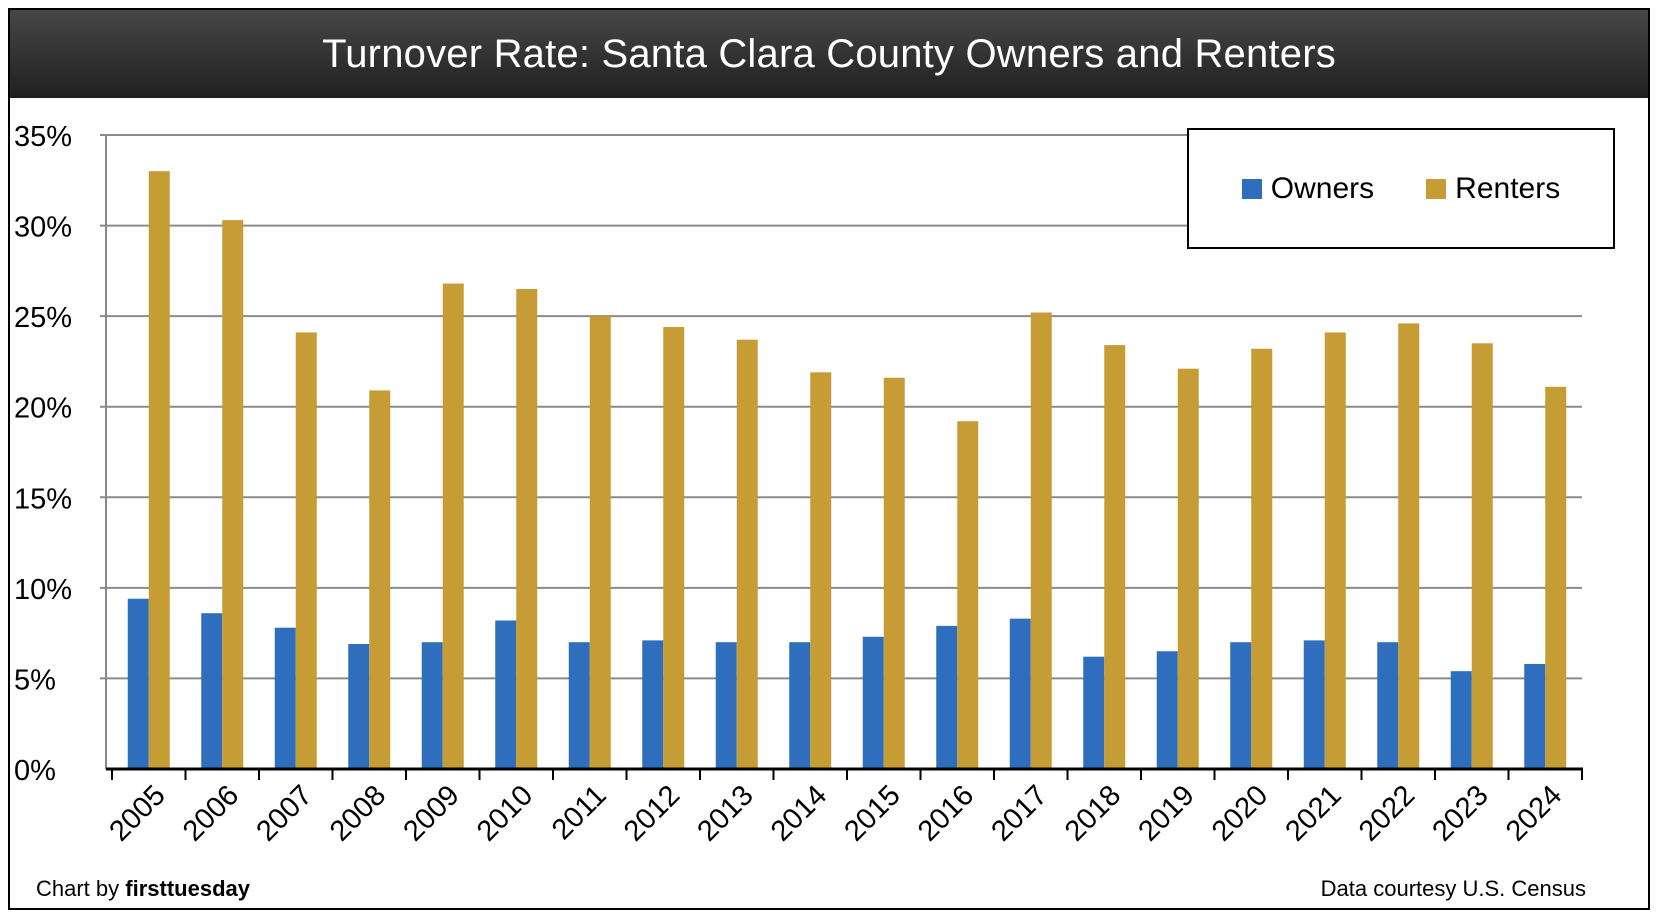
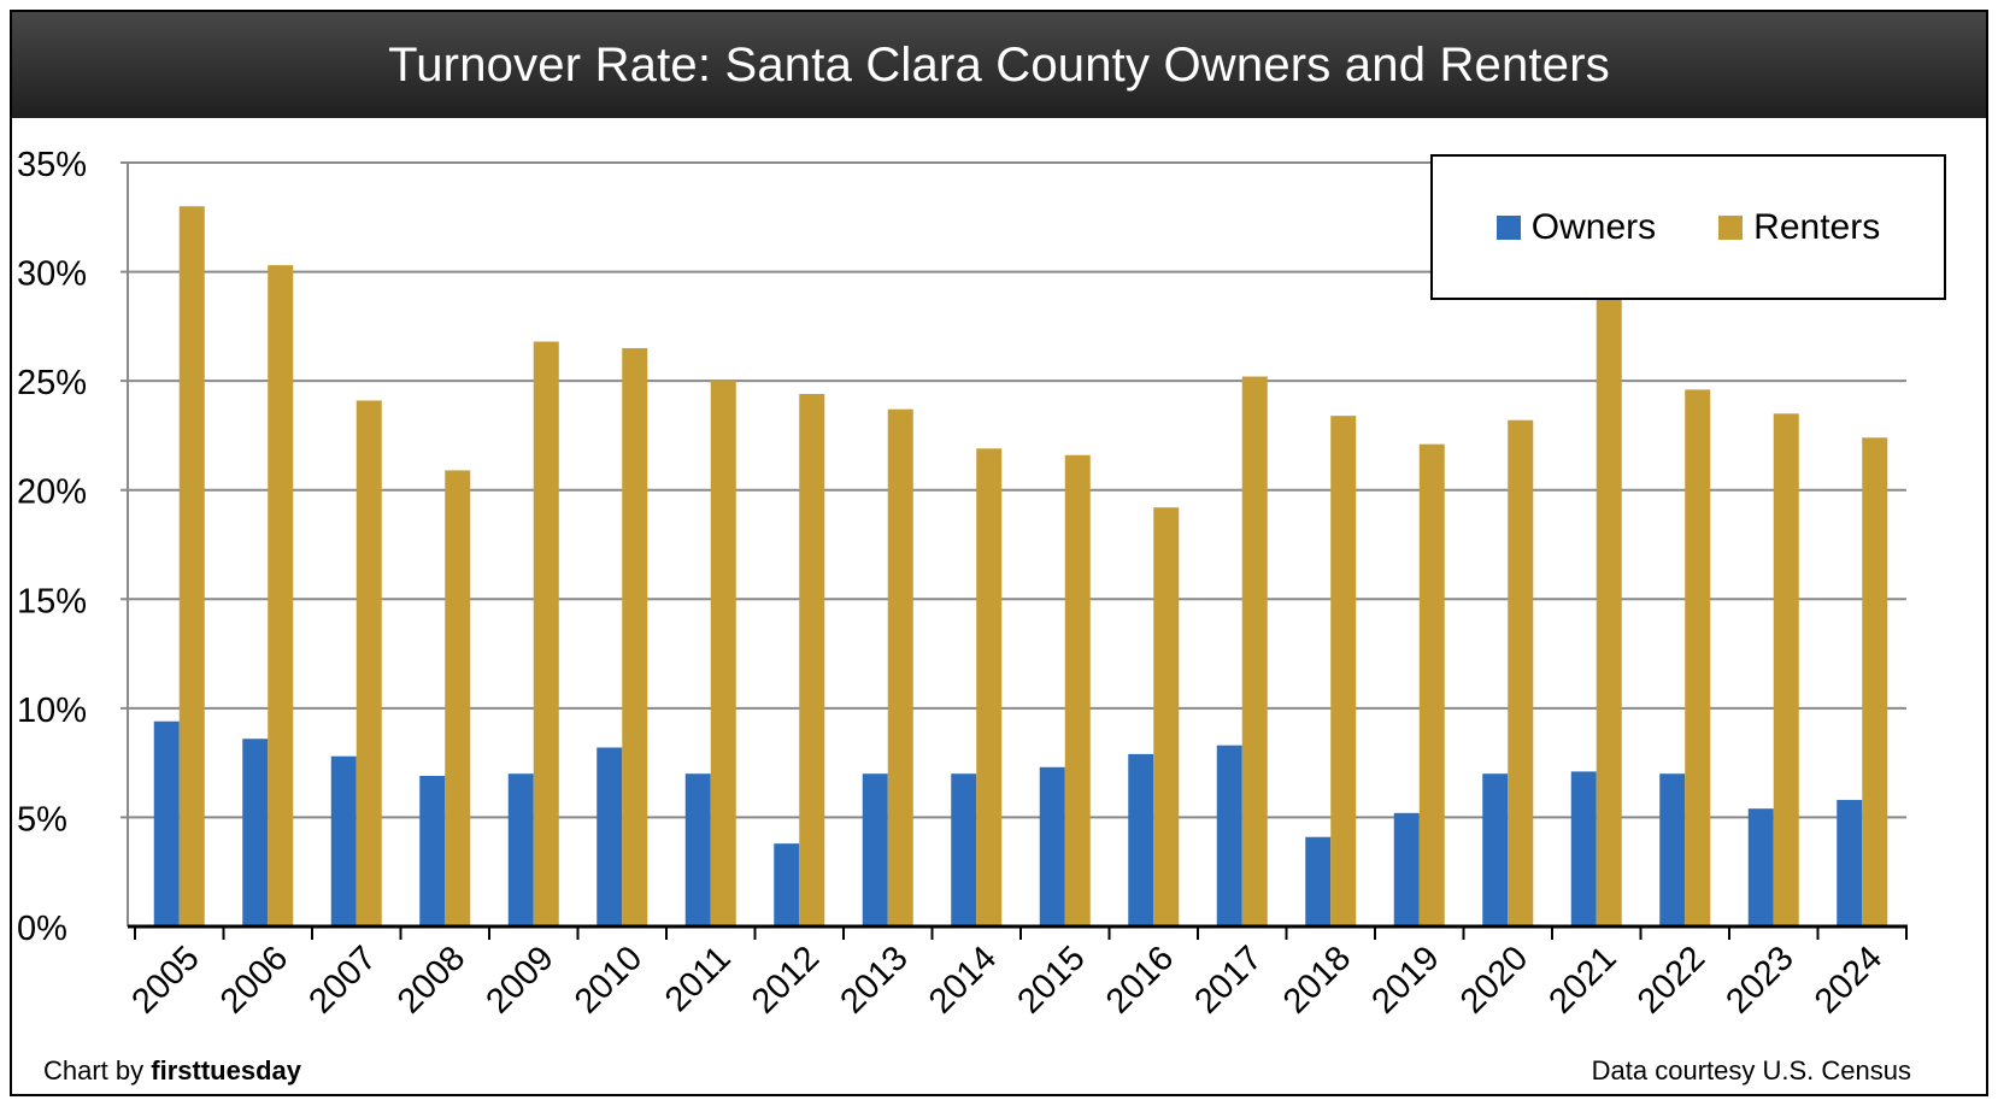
Owners/2012: 7.1% -> 3.8%
Owners/2018: 6.2% -> 4.1%
Owners/2019: 6.5% -> 5.2%
Renters/2021: 24.1% -> 28.9%
Renters/2024: 21.1% -> 22.4%
